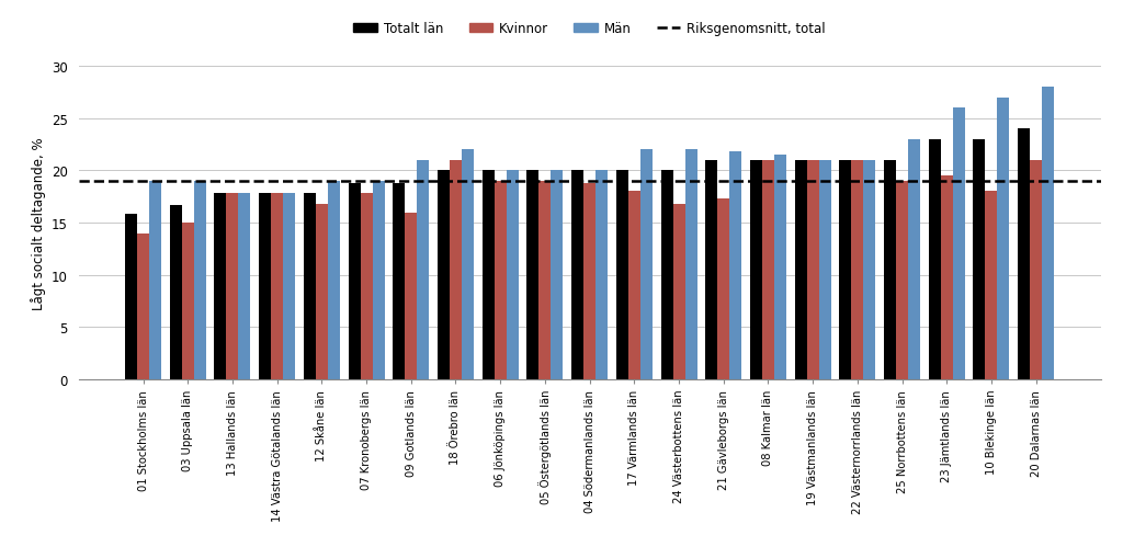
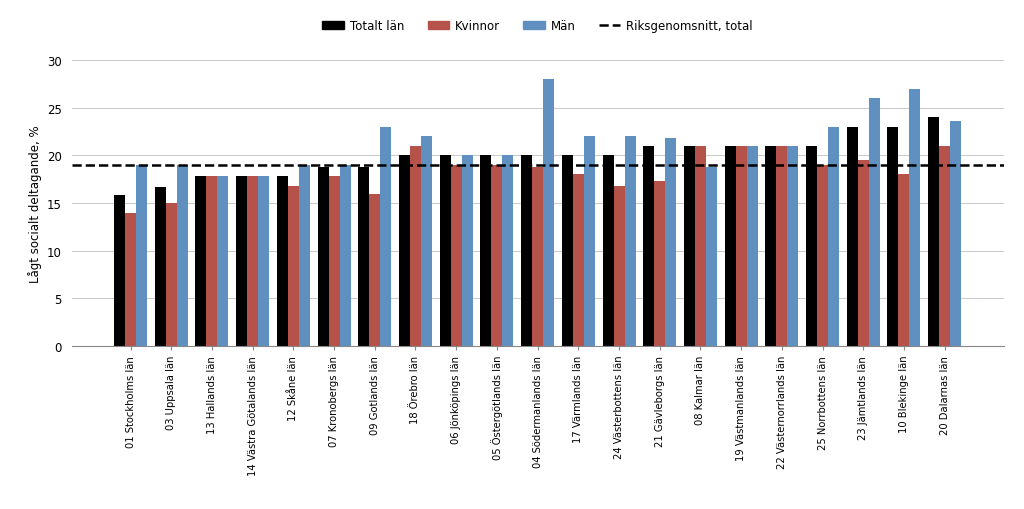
Män/09 Gotlands län: 21.0 -> 23.0
Män/04 Södermanlands län: 20.0 -> 28.0
Män/08 Kalmar län: 21.5 -> 18.8
Män/20 Dalarnas län: 28.0 -> 23.6
